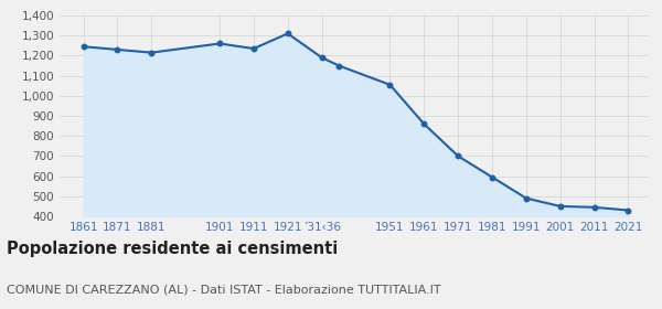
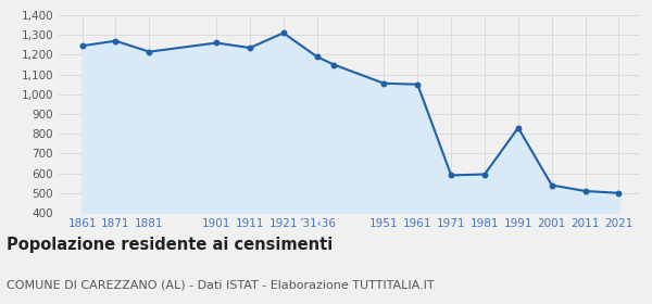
1871: 1,230 -> 1,270
1961: 860 -> 1,050
1971: 700 -> 590
1991: 490 -> 830
2001: 450 -> 540
2011: 440 -> 510
2021: 430 -> 500
